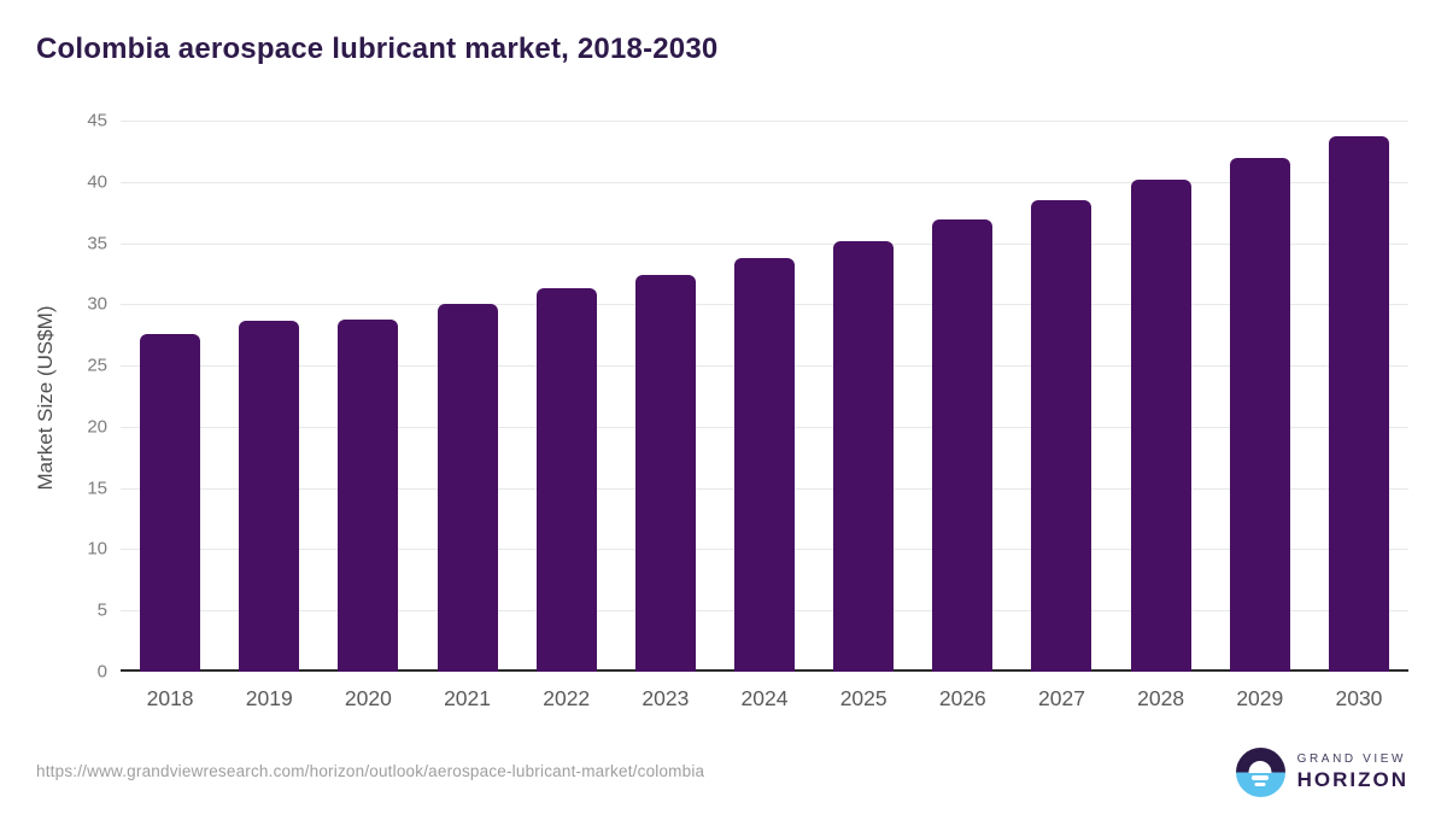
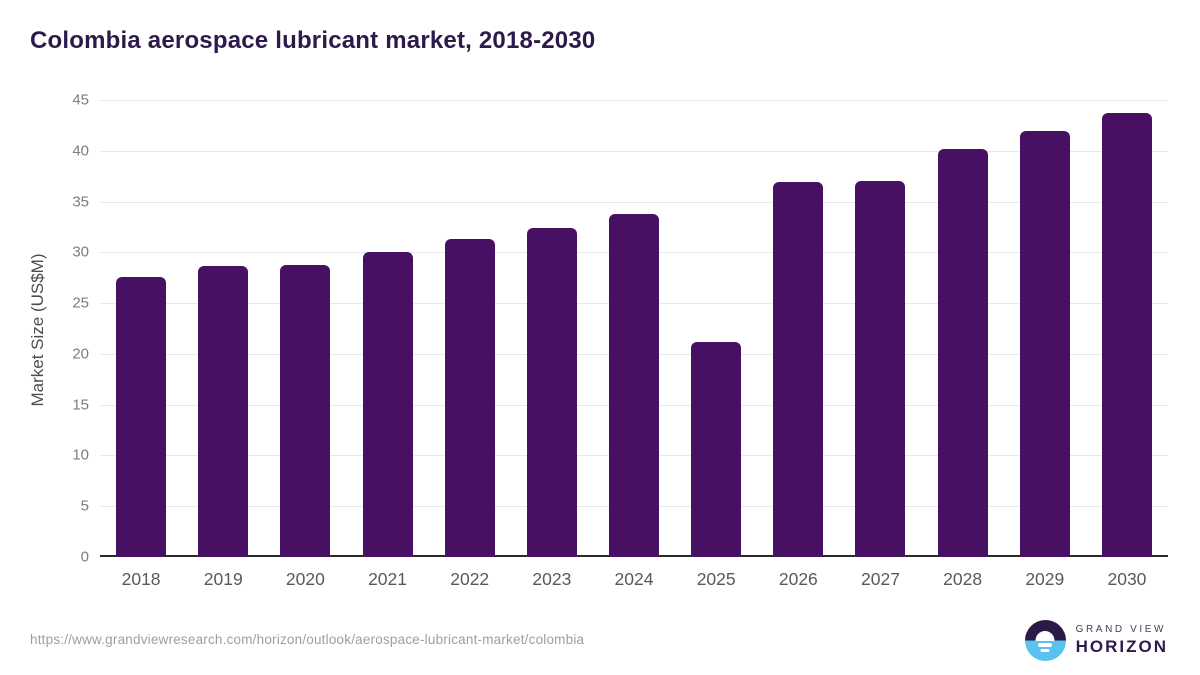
2025: 35.2 -> 21.2
2027: 38.5 -> 37.0
